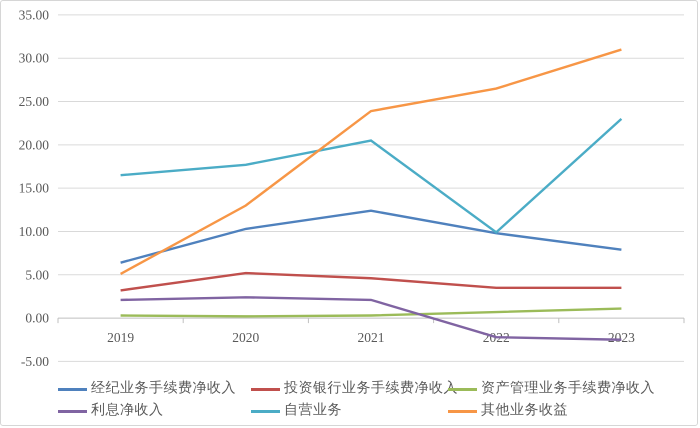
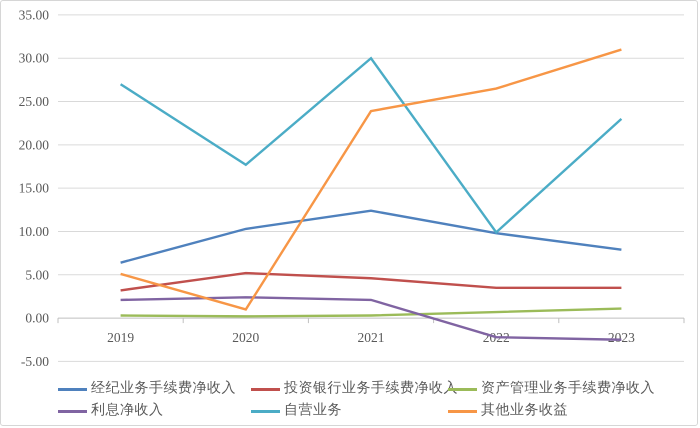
自营业务/2019: 16 -> 27
其他业务收益/2020: 13 -> 1
自营业务/2021: 20 -> 30
